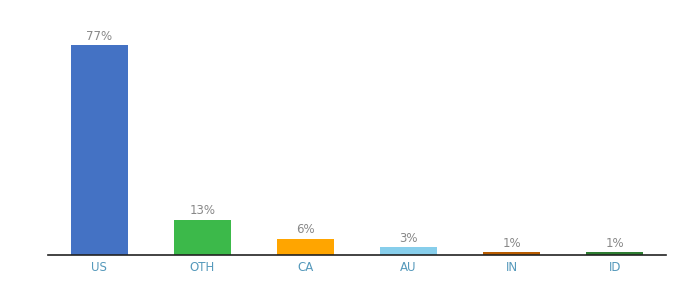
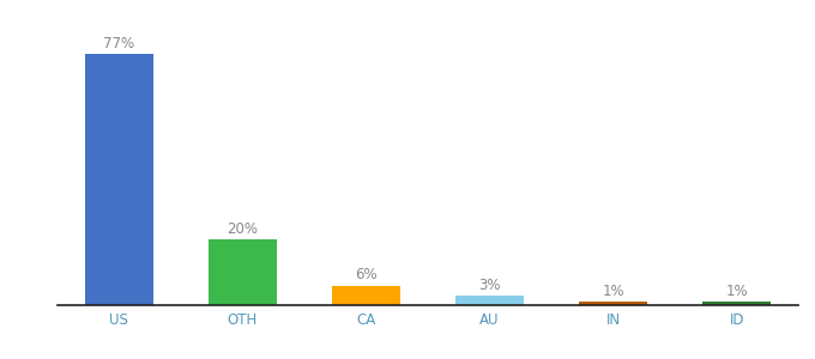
OTH: 13% -> 20%
